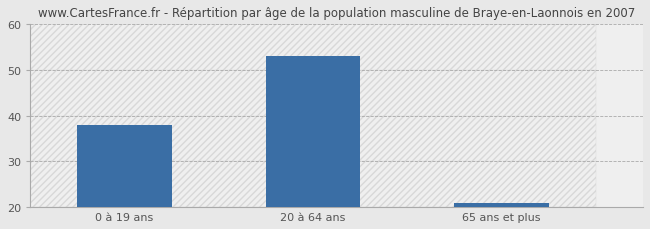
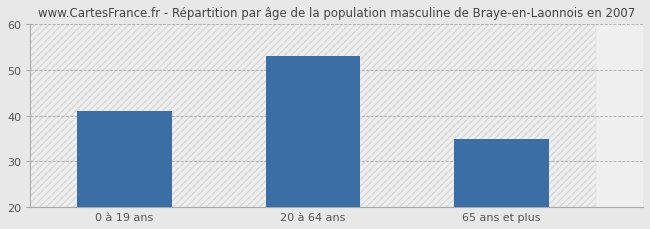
0 à 19 ans: 38 -> 41
65 ans et plus: 21 -> 35
